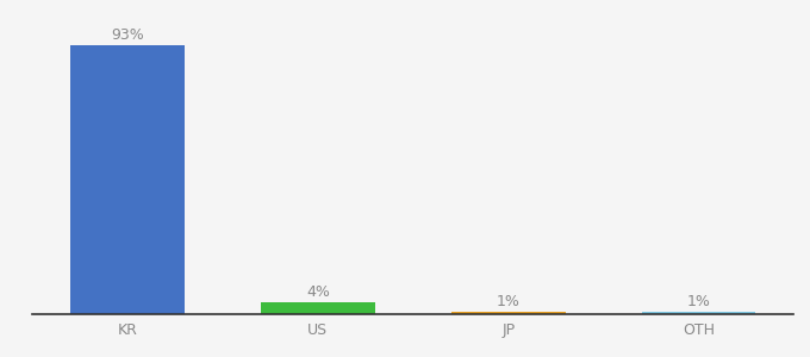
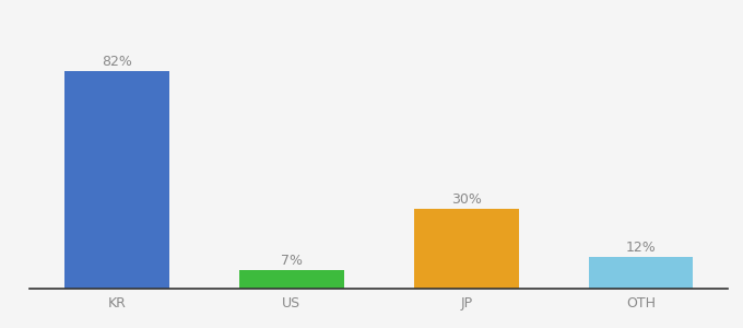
KR: 93% -> 82%
US: 4% -> 7%
JP: 1% -> 30%
OTH: 1% -> 12%
